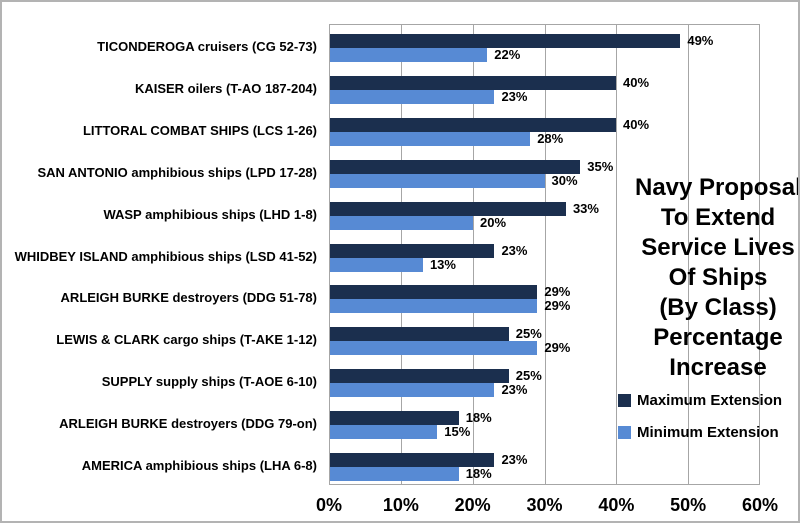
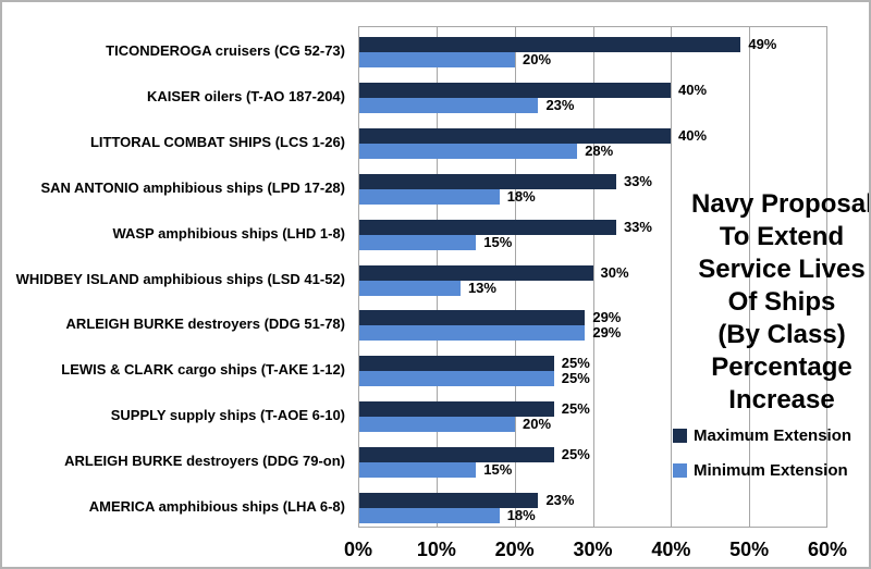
Minimum Extension/TICONDEROGA cruisers (CG 52-73): 22% -> 20%
Maximum Extension/SAN ANTONIO amphibious ships (LPD 17-28): 35% -> 33%
Minimum Extension/SAN ANTONIO amphibious ships (LPD 17-28): 30% -> 18%
Minimum Extension/WASP amphibious ships (LHD 1-8): 20% -> 15%
Maximum Extension/WHIDBEY ISLAND amphibious ships (LSD 41-52): 23% -> 30%
Minimum Extension/LEWIS & CLARK cargo ships (T-AKE 1-12): 29% -> 25%
Minimum Extension/SUPPLY supply ships (T-AOE 6-10): 23% -> 20%
Maximum Extension/ARLEIGH BURKE destroyers (DDG 79-on): 18% -> 25%
